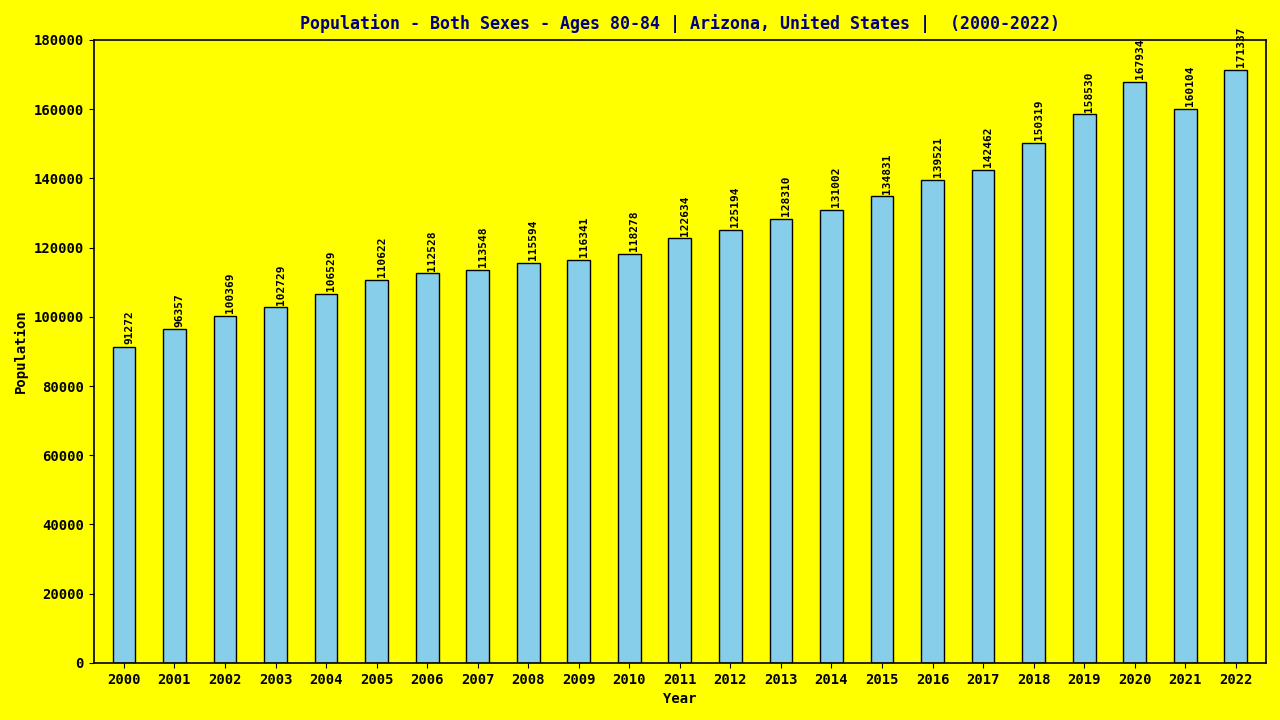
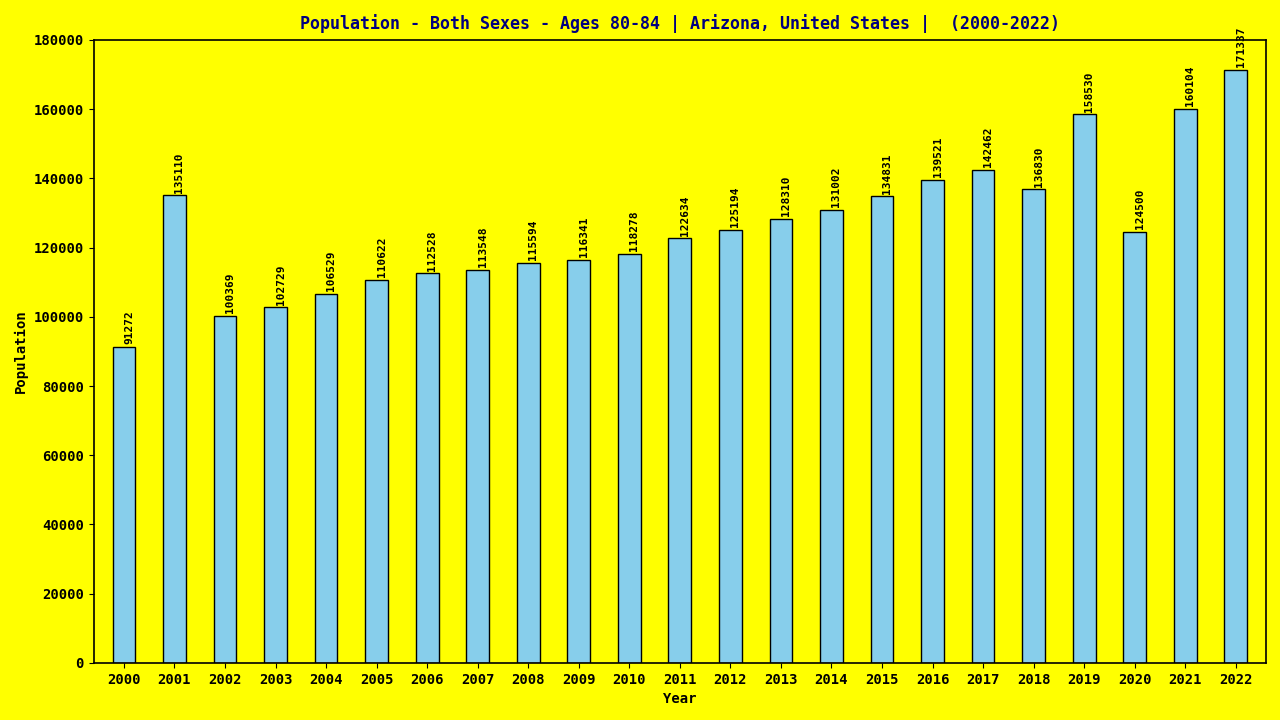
2001: 96357 -> 135110
2018: 150319 -> 136830
2020: 167934 -> 124500
